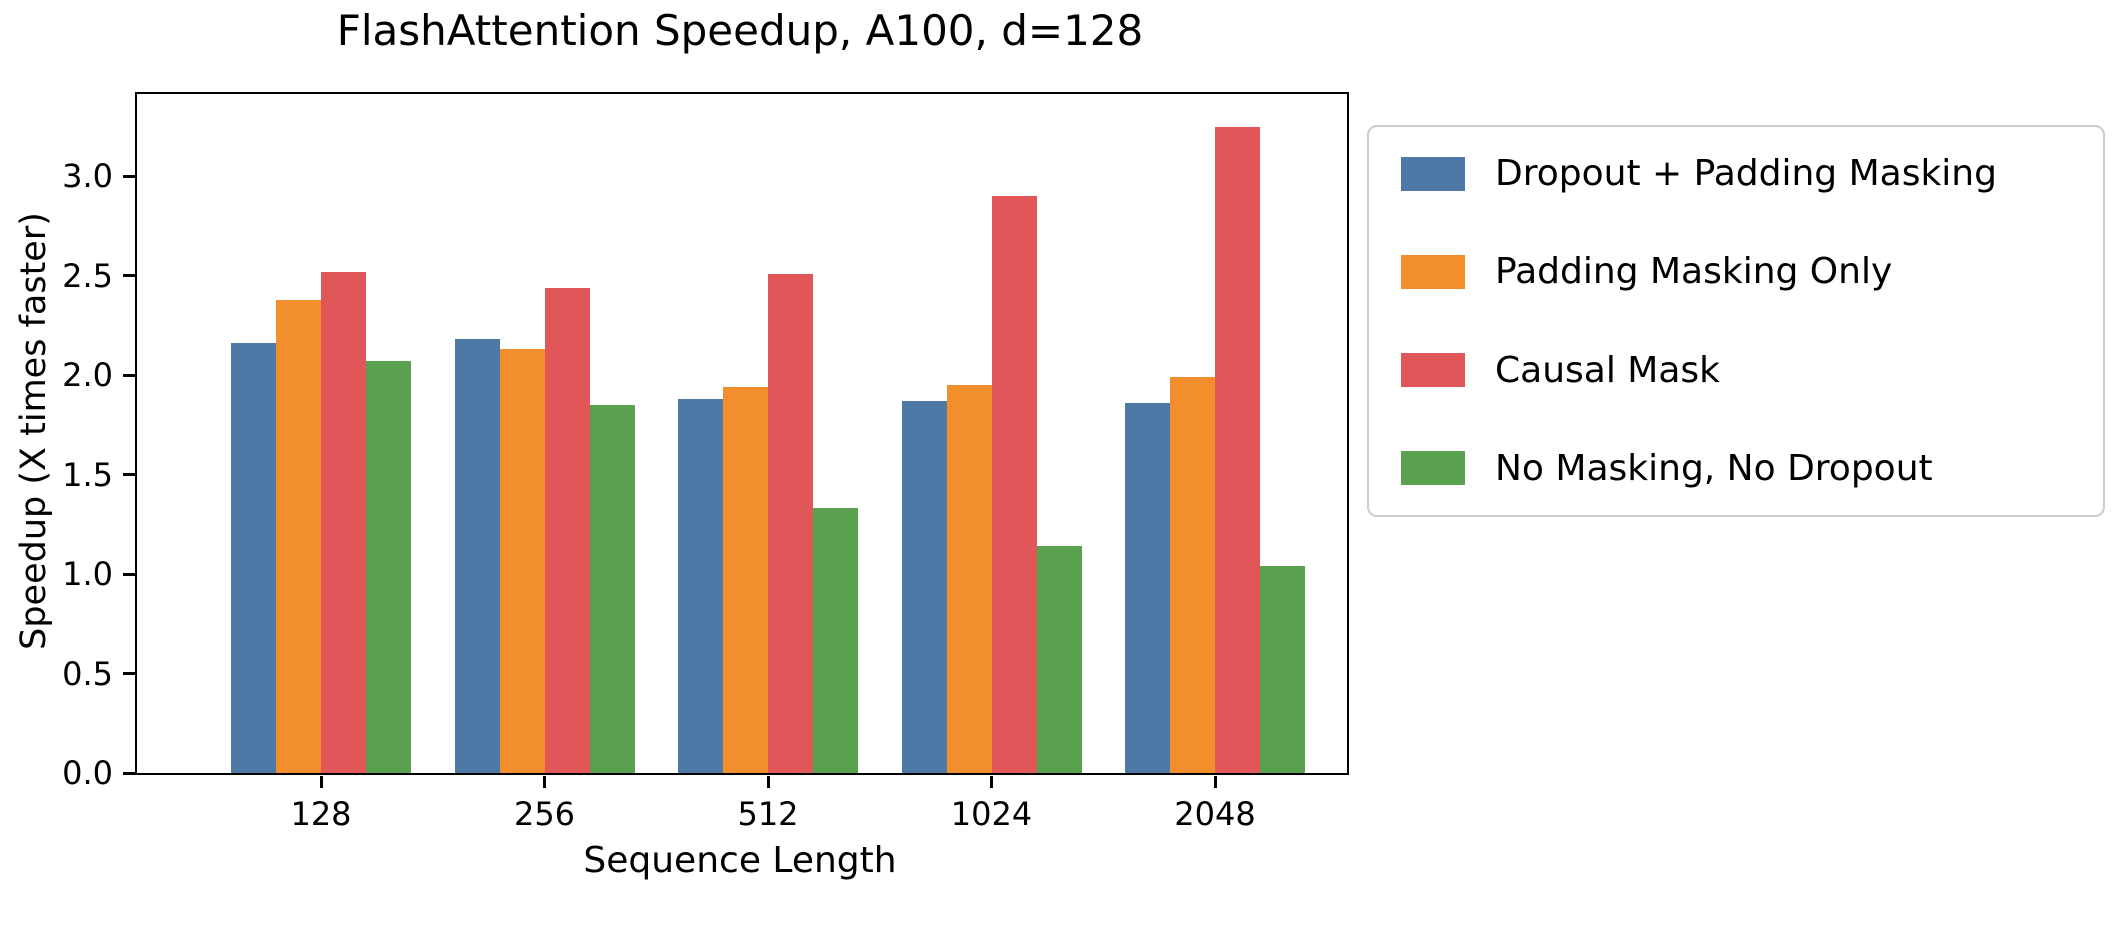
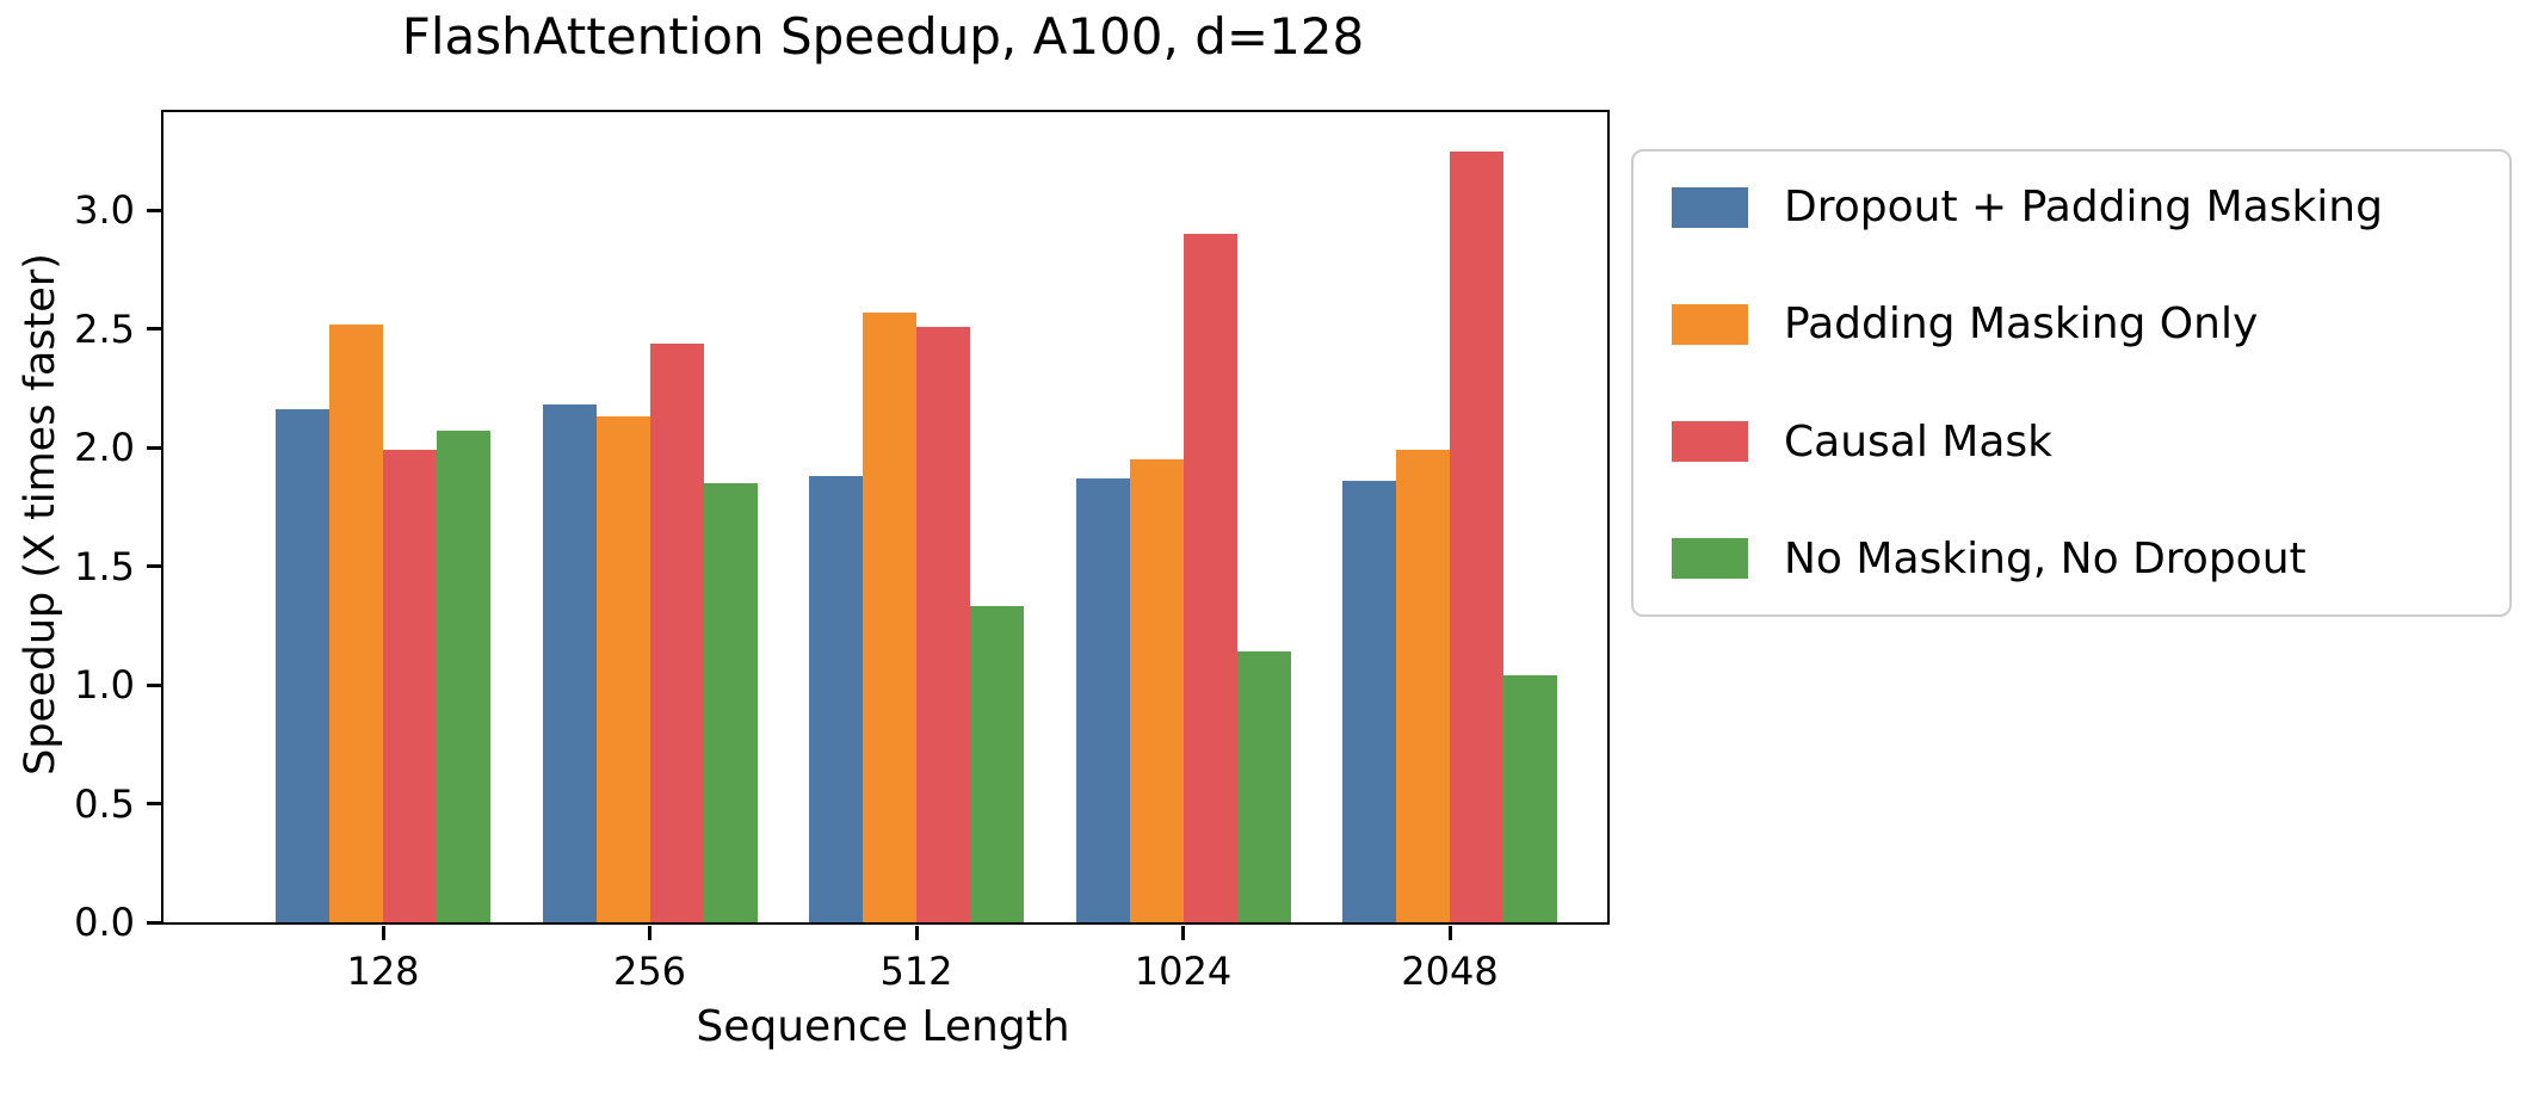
Padding Masking Only/128: 2.38 -> 2.52
Causal Mask/128: 2.52 -> 1.99
Padding Masking Only/512: 1.94 -> 2.57
